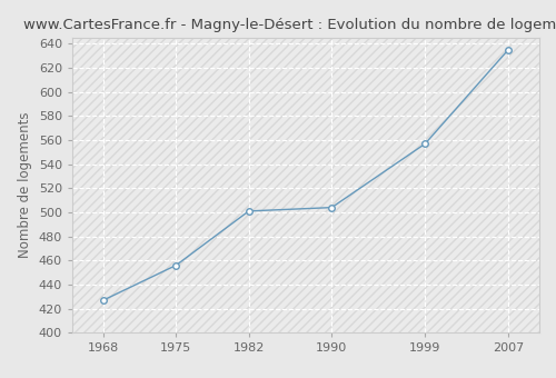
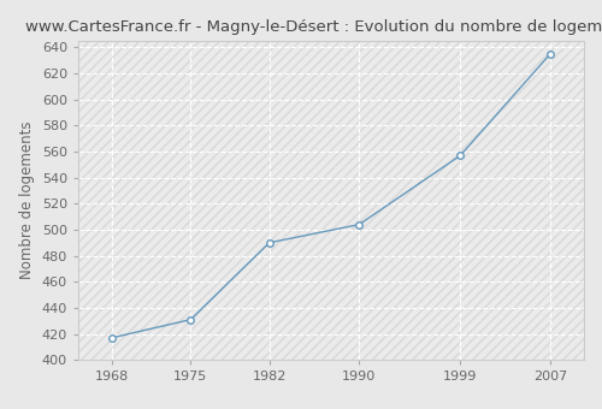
1968: 427 -> 417
1975: 456 -> 431
1982: 501 -> 490
